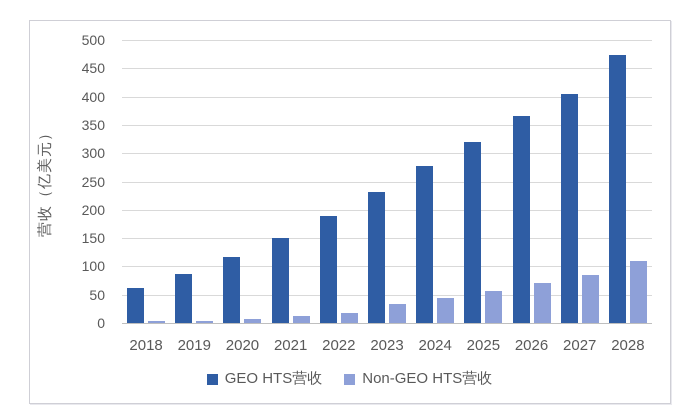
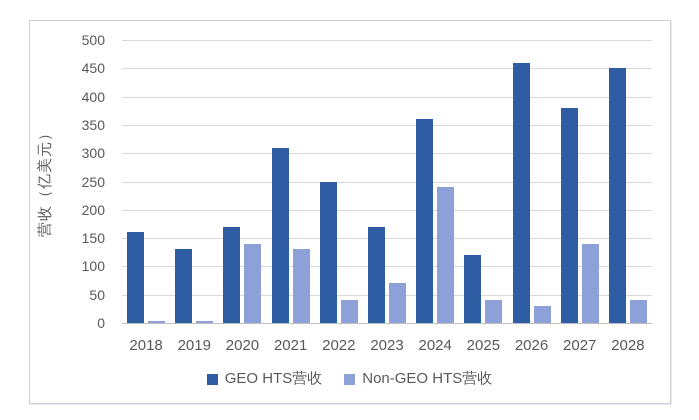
GEO HTS营收/2018: 60 -> 160
GEO HTS营收/2019: 90 -> 130
GEO HTS营收/2020: 120 -> 170
Non-GEO HTS营收/2020: 10 -> 140
GEO HTS营收/2021: 150 -> 310
Non-GEO HTS营收/2021: 10 -> 130
GEO HTS营收/2022: 190 -> 250
Non-GEO HTS营收/2022: 20 -> 40
GEO HTS营收/2023: 230 -> 170
Non-GEO HTS营收/2023: 30 -> 70
GEO HTS营收/2024: 280 -> 360
Non-GEO HTS营收/2024: 40 -> 240
GEO HTS营收/2025: 320 -> 120
Non-GEO HTS营收/2025: 60 -> 40
GEO HTS营收/2026: 360 -> 460
Non-GEO HTS营收/2026: 70 -> 30
GEO HTS营收/2027: 400 -> 380
Non-GEO HTS营收/2027: 80 -> 140
GEO HTS营收/2028: 470 -> 450
Non-GEO HTS营收/2028: 110 -> 40
